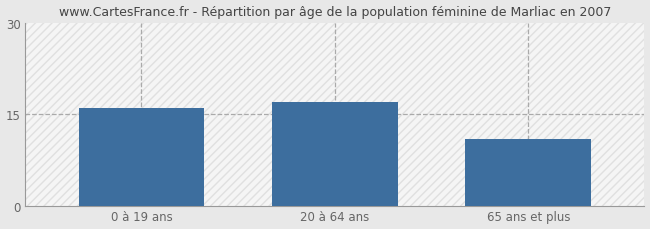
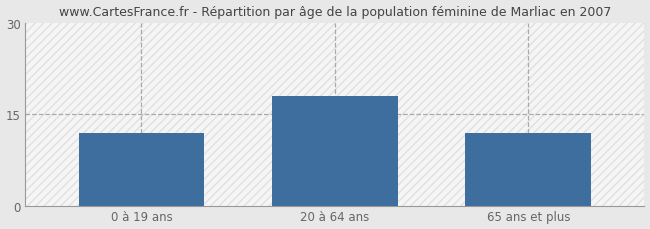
0 à 19 ans: 16 -> 12
20 à 64 ans: 17 -> 18
65 ans et plus: 11 -> 12
